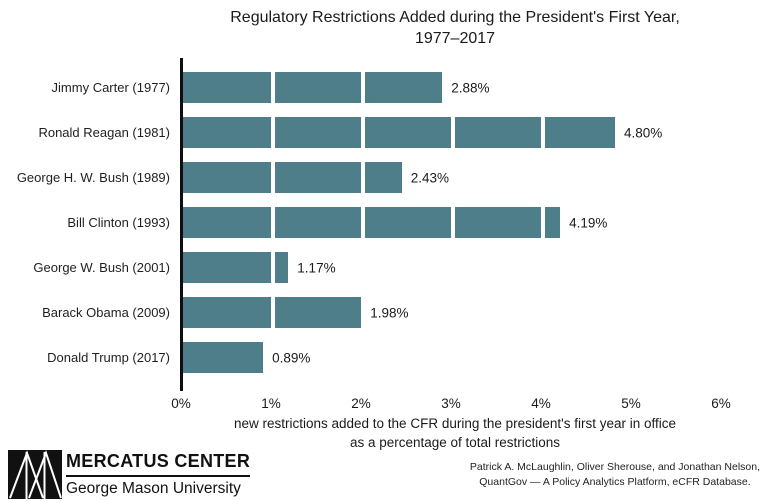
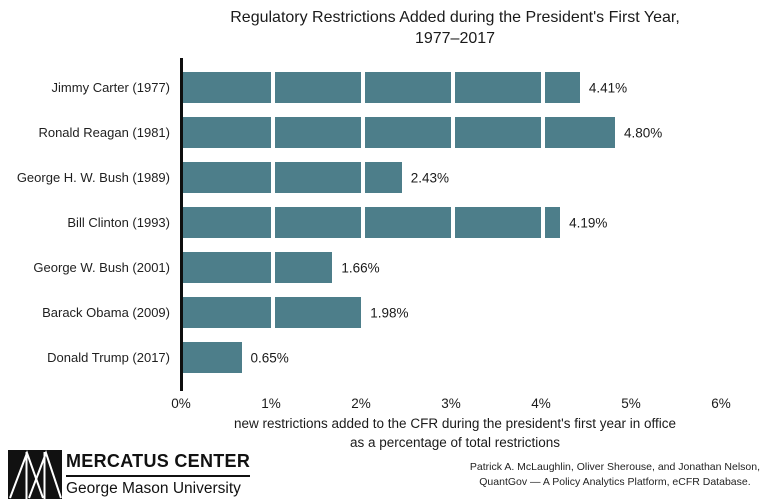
Jimmy Carter (1977): 2.88% -> 4.41%
George W. Bush (2001): 1.17% -> 1.66%
Donald Trump (2017): 0.89% -> 0.65%
